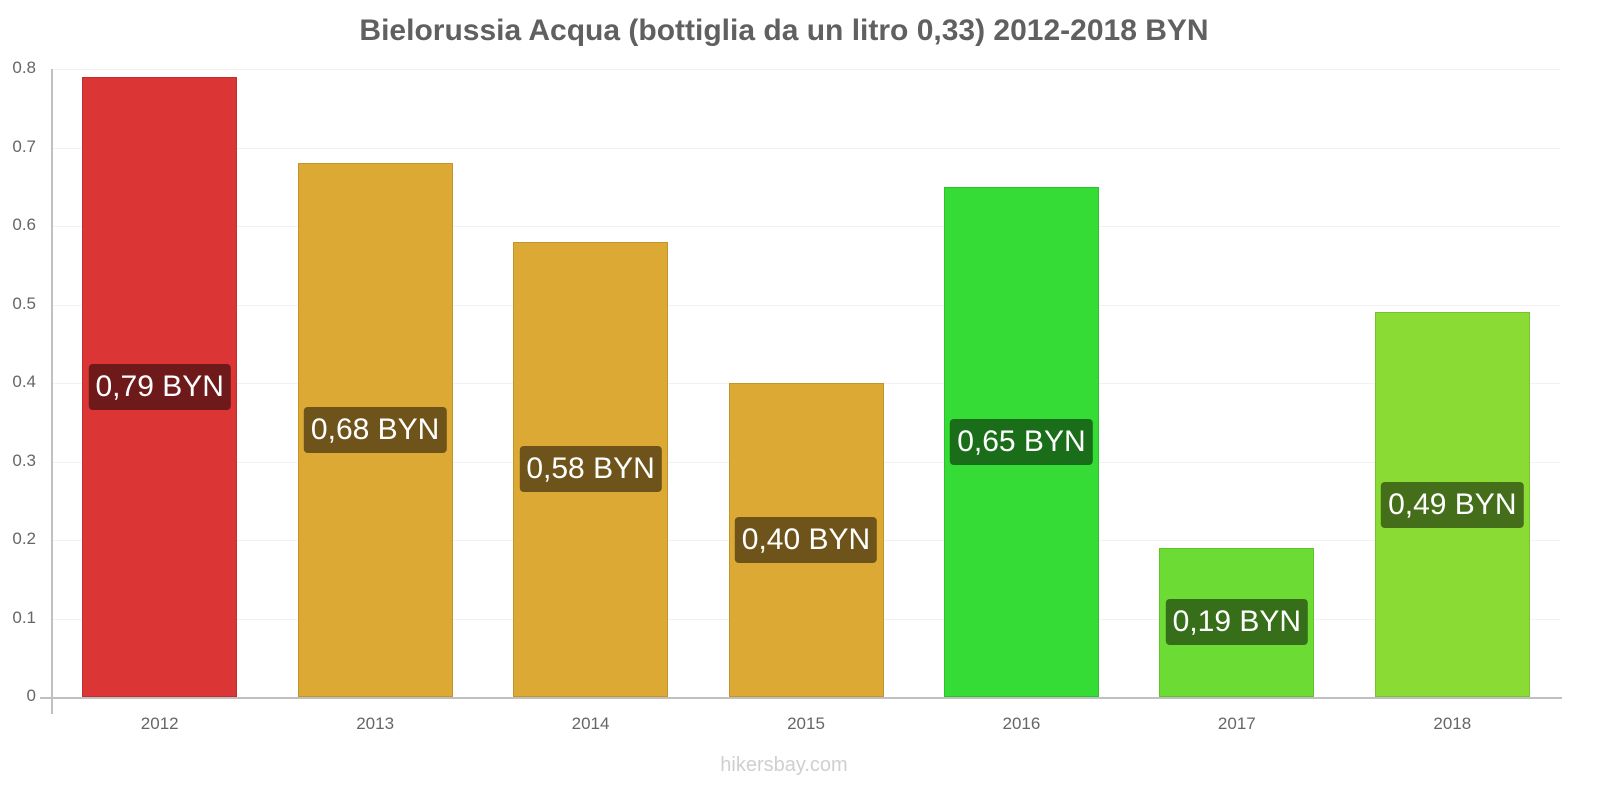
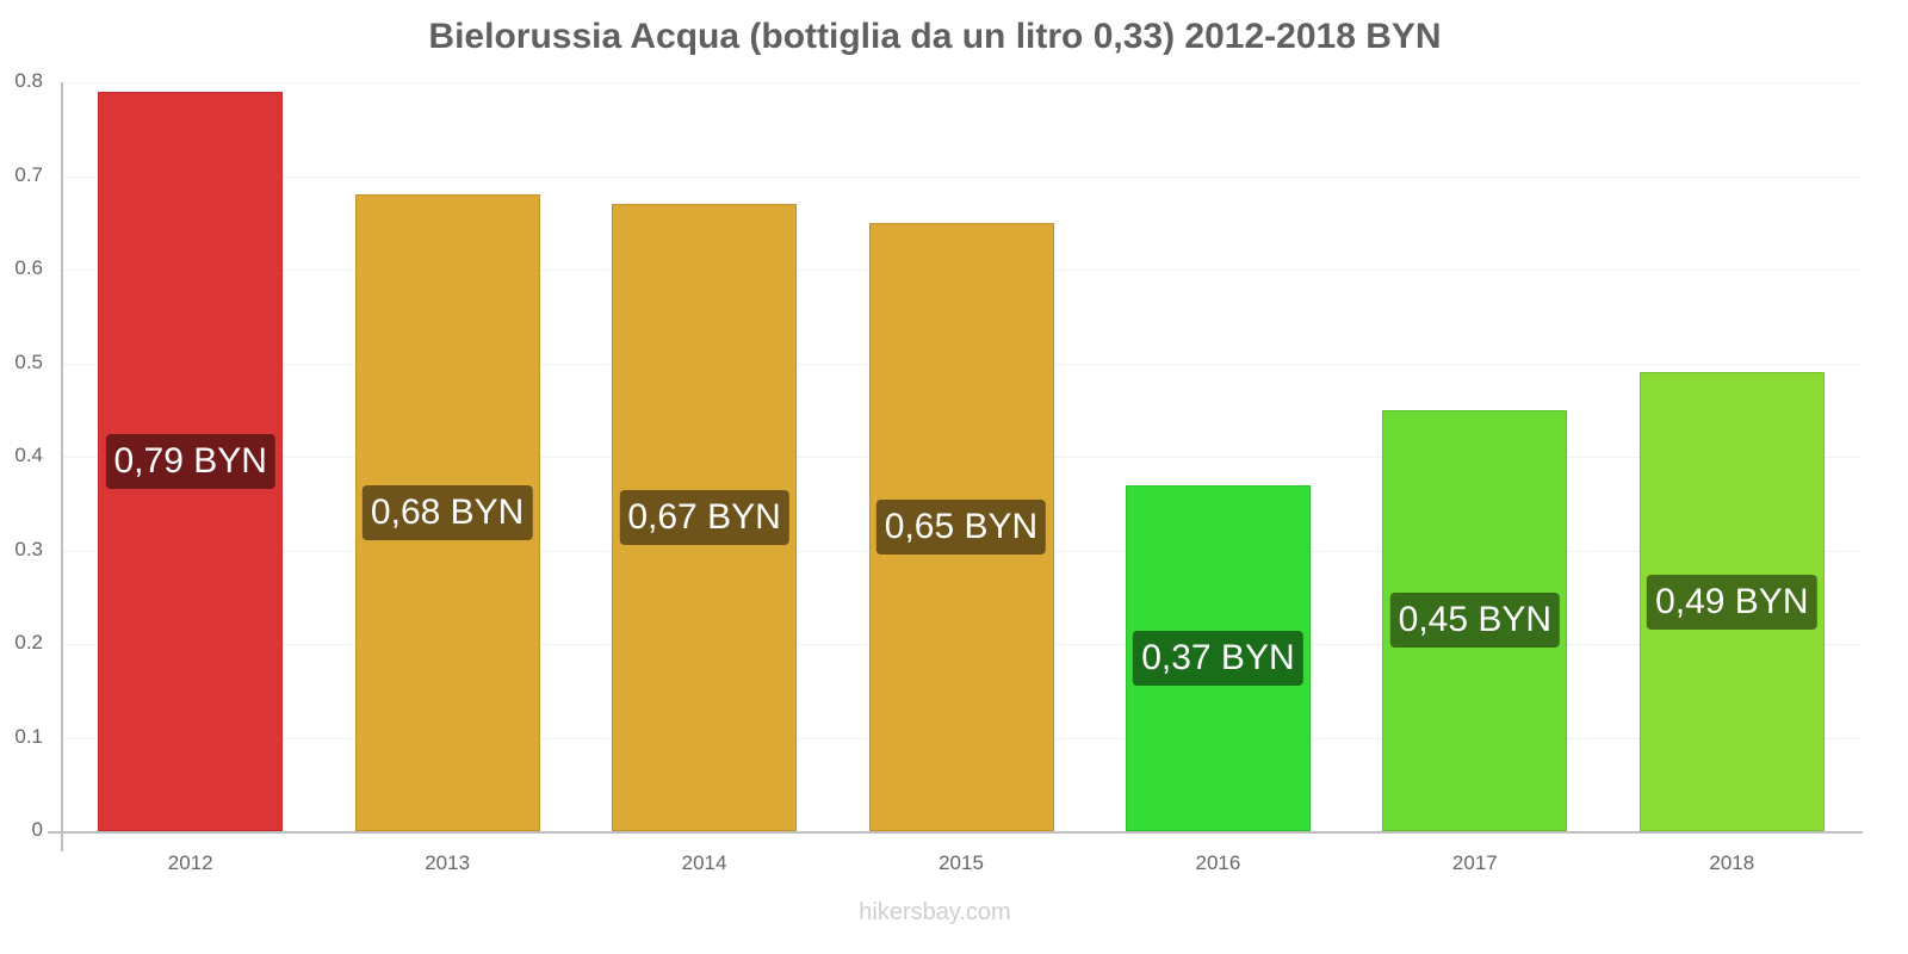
2014: 0,58 -> 0,67
2015: 0,40 -> 0,65
2016: 0,65 -> 0,37
2017: 0,19 -> 0,45
